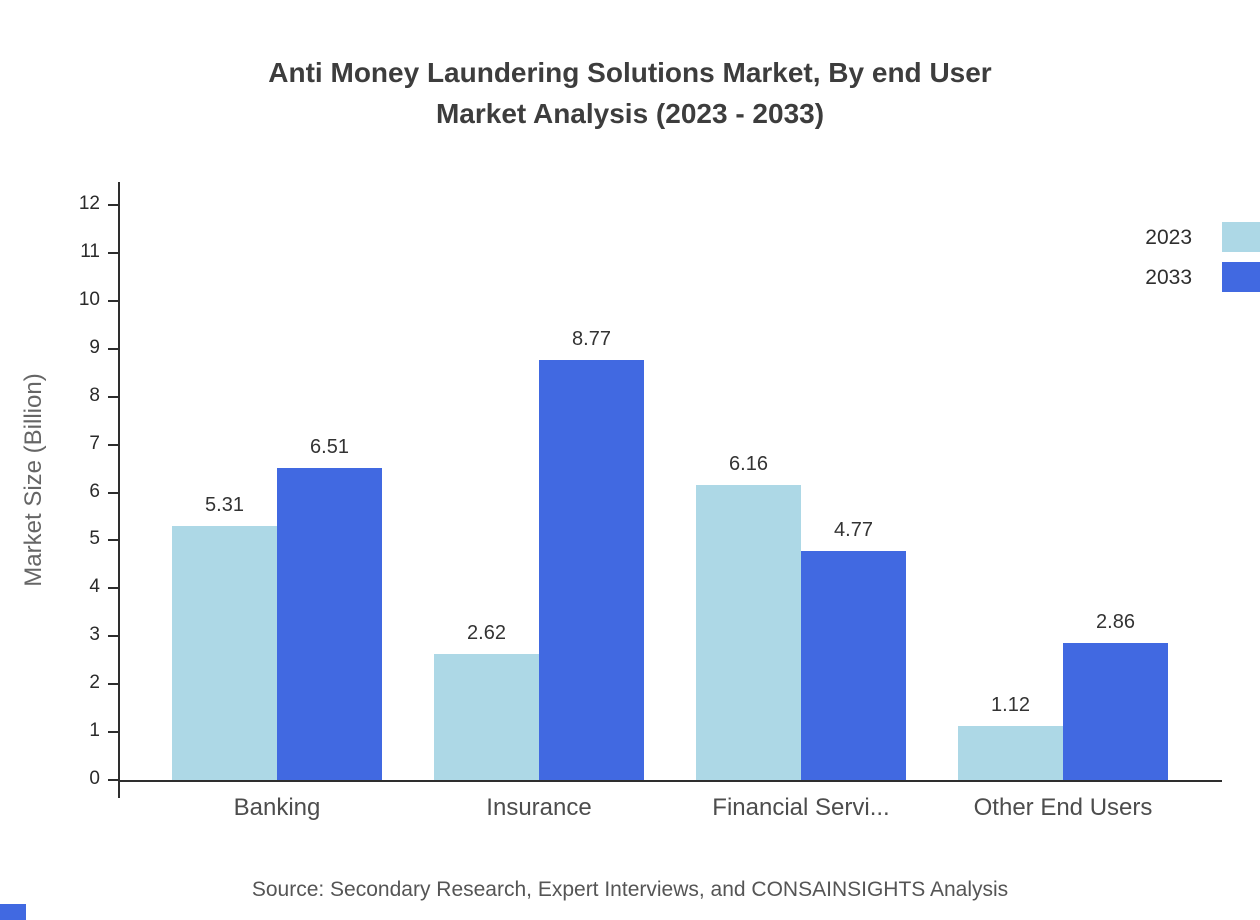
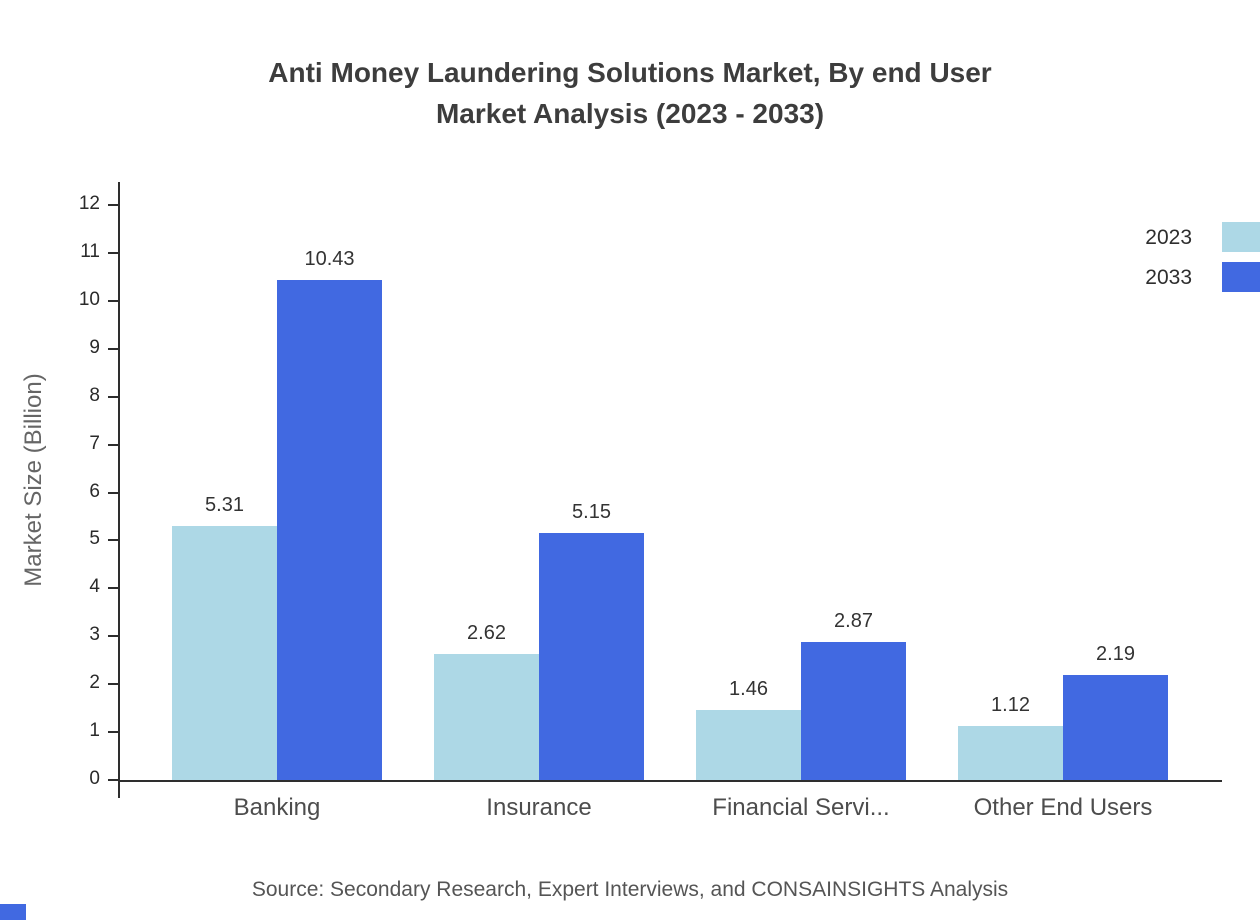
2033/Banking: 6.51 -> 10.43
2033/Insurance: 8.77 -> 5.15
2023/Financial Servi...: 6.16 -> 1.46
2033/Financial Servi...: 4.77 -> 2.87
2033/Other End Users: 2.86 -> 2.19
